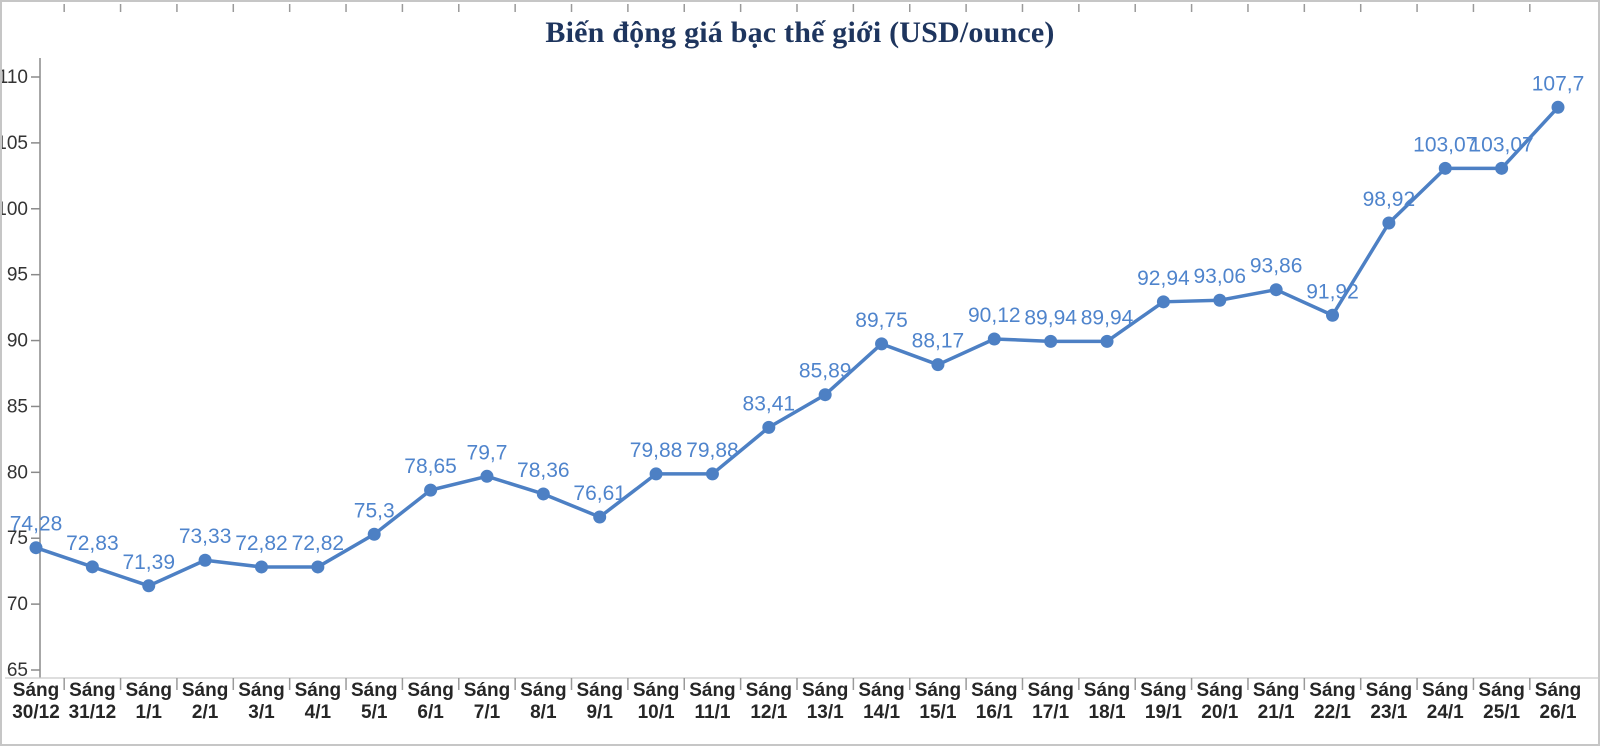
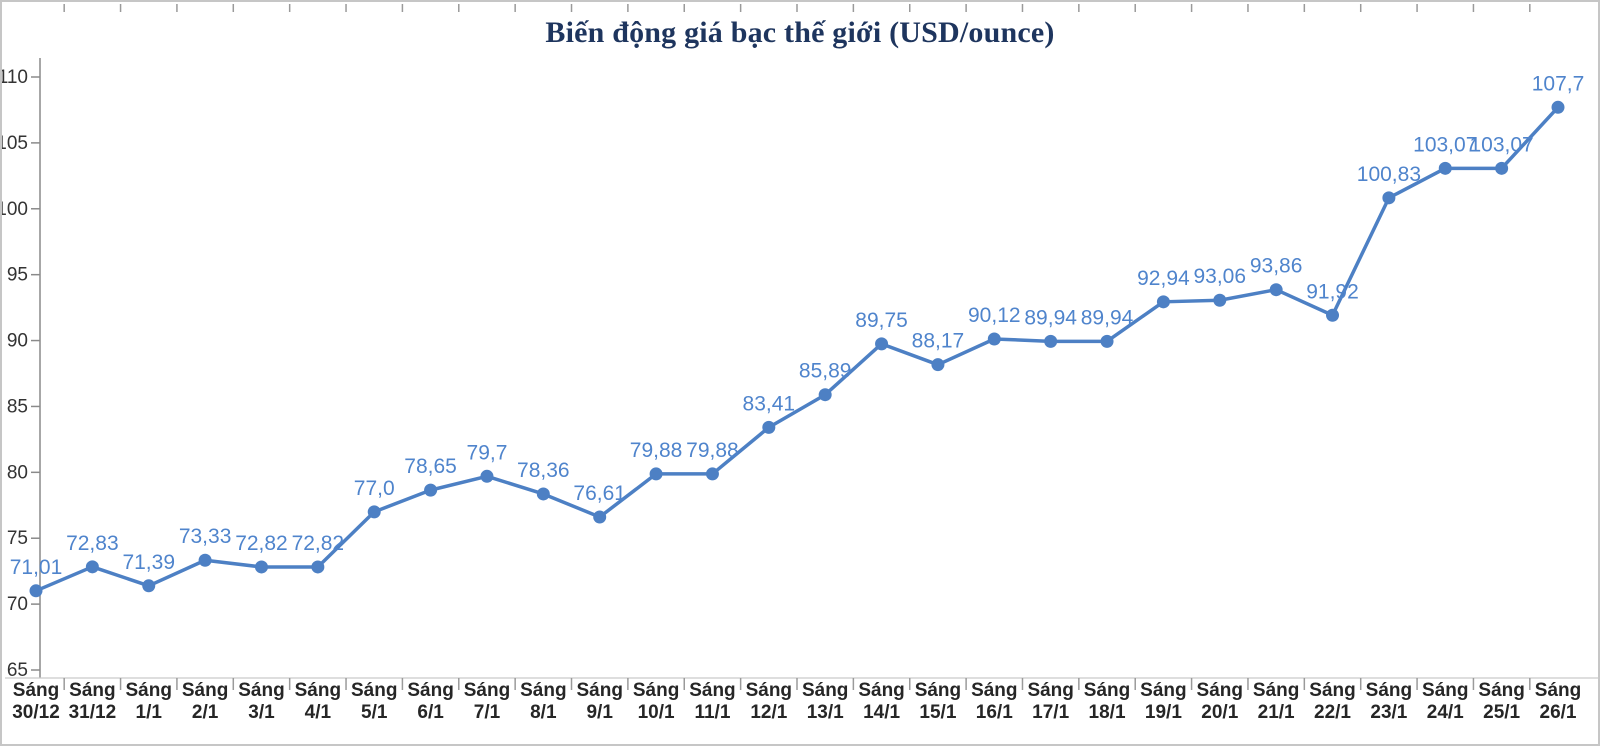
Sáng 30/12: 74,28 -> 71,01
Sáng 5/1: 75,3 -> 77,0
Sáng 23/1: 98,92 -> 100,83
